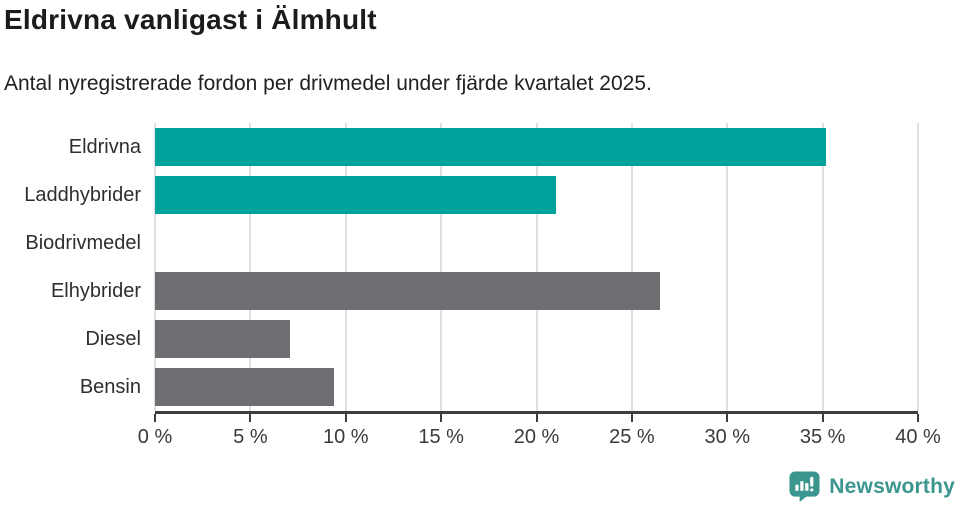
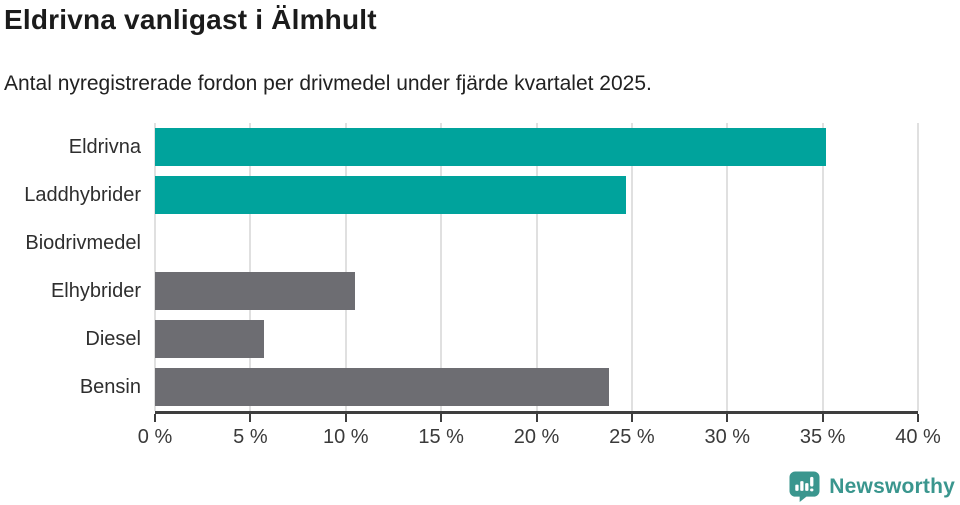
Laddhybrider: 21.0% -> 24.7%
Elhybrider: 26.5% -> 10.5%
Diesel: 7.1% -> 5.7%
Bensin: 9.4% -> 23.8%
